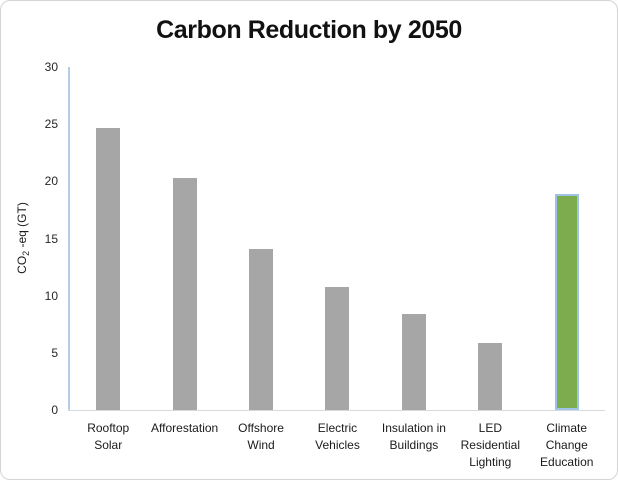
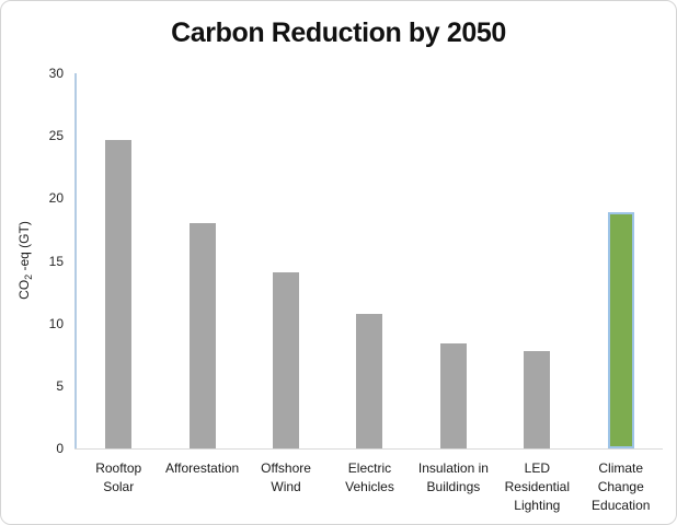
Afforestation: 20.3 -> 18.0
LED Residential Lighting: 5.9 -> 7.8
